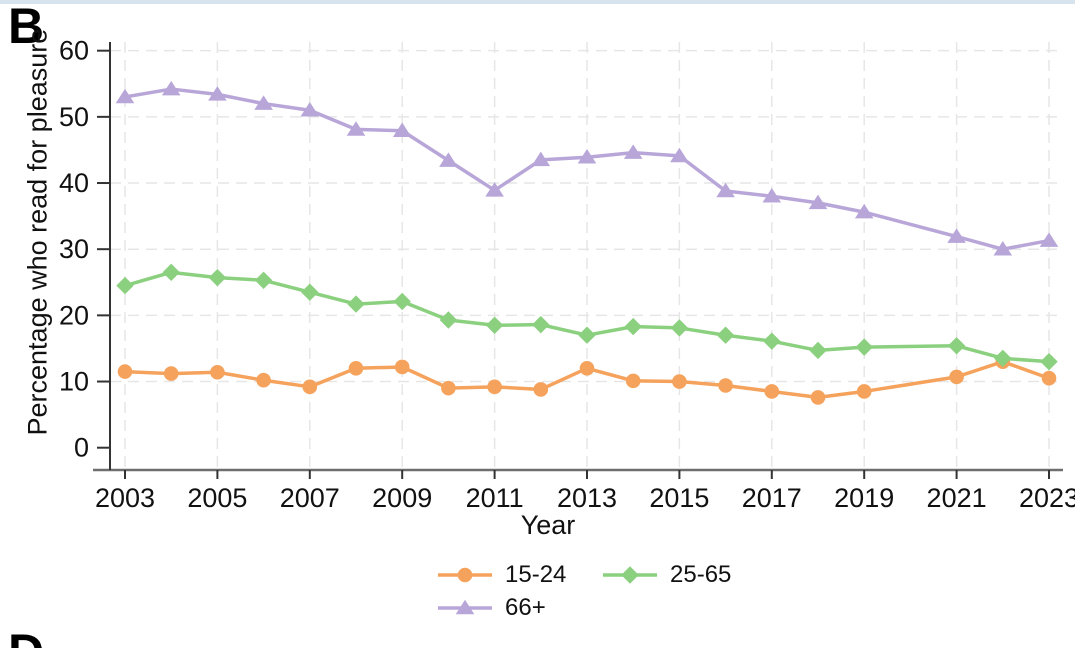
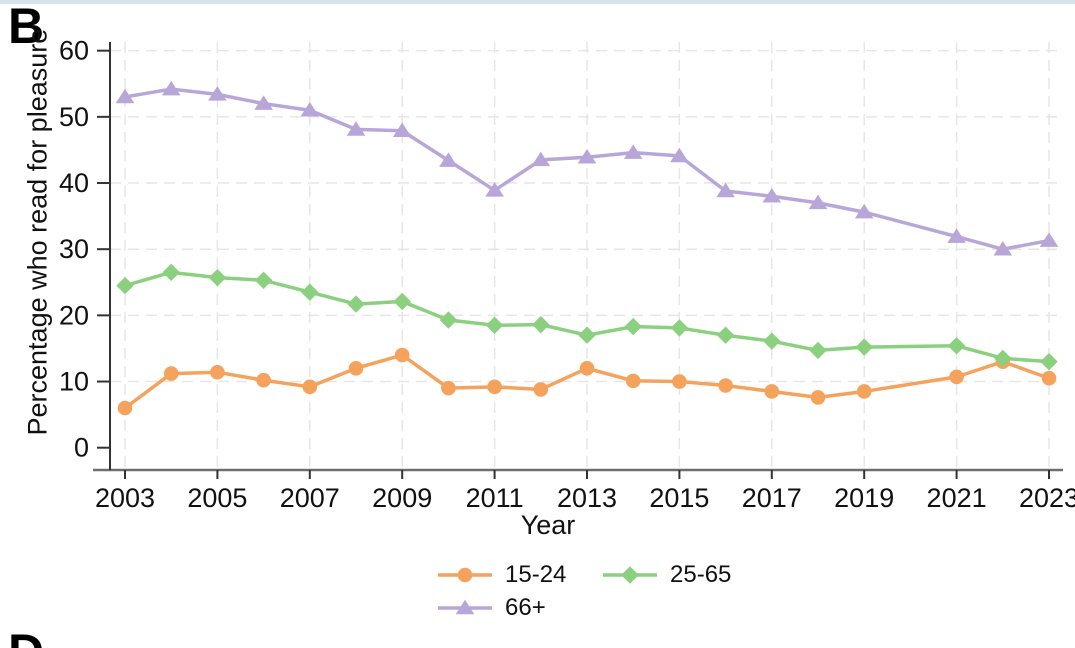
15-24/2003: 12 -> 6
15-24/2009: 12 -> 14
